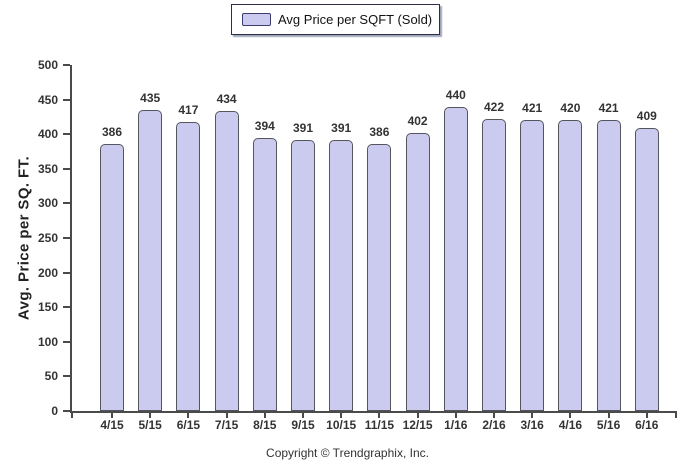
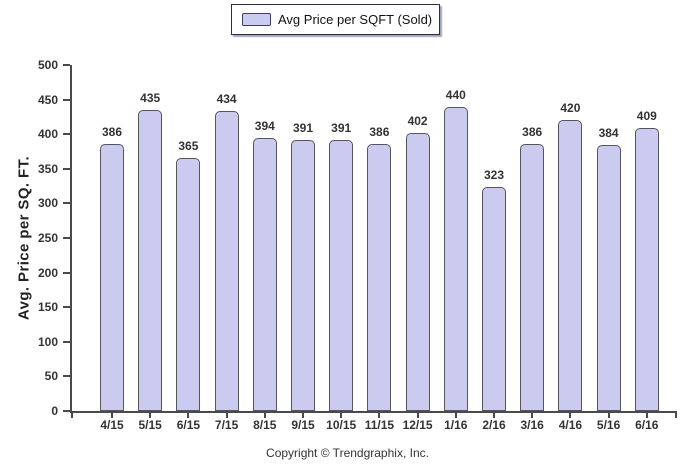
6/15: 417 -> 365
2/16: 422 -> 323
3/16: 421 -> 386
5/16: 421 -> 384
